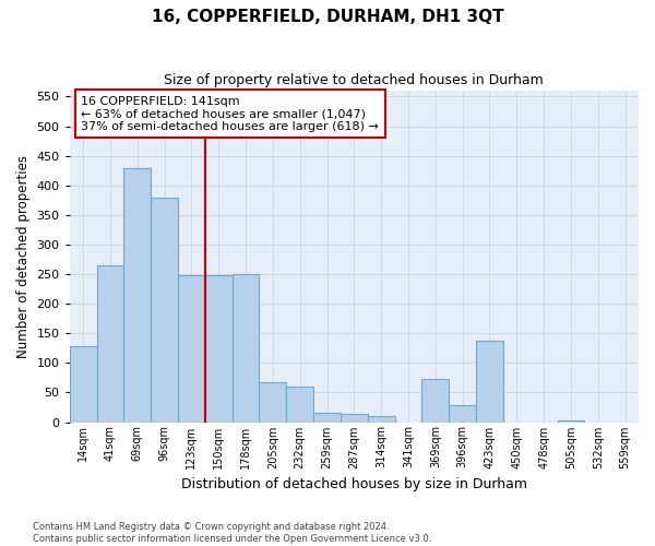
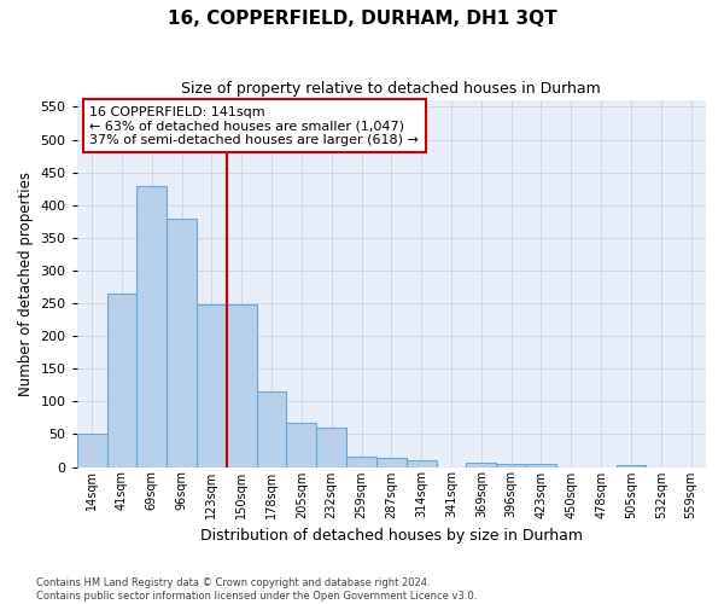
14sqm: 128 -> 50
178sqm: 250 -> 115
369sqm: 72 -> 7
396sqm: 28 -> 5
423sqm: 138 -> 5
